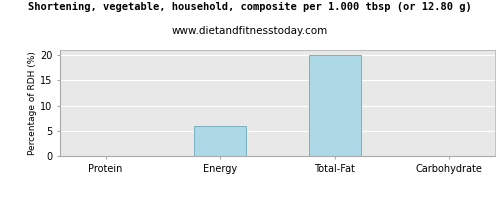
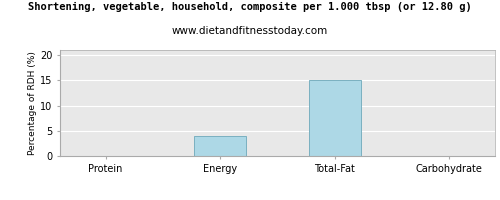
Energy: 6 -> 4
Total-Fat: 20 -> 15
